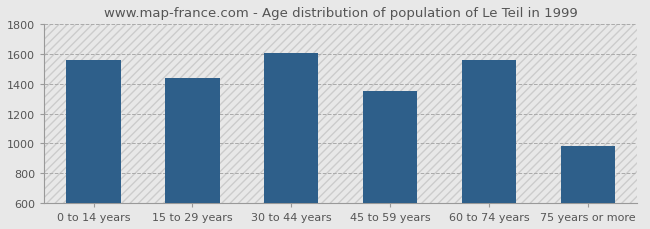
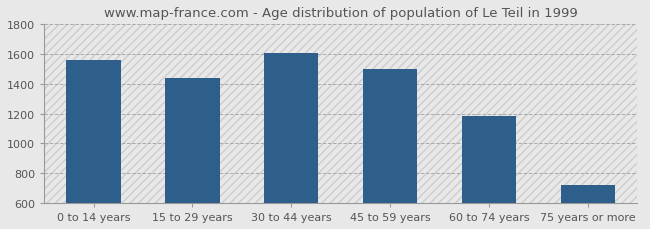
45 to 59 years: 1350 -> 1500
60 to 74 years: 1560 -> 1190
75 years or more: 980 -> 720
